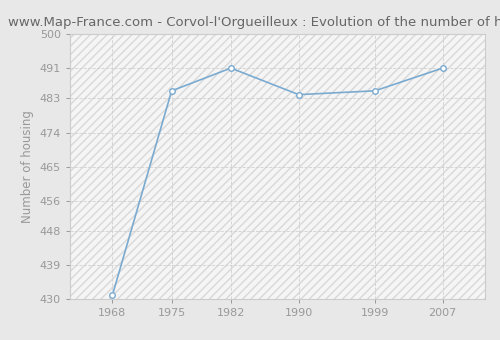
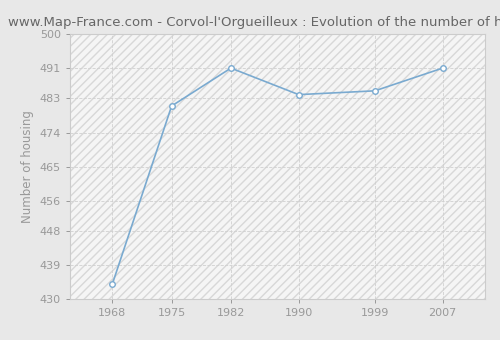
1968: 431 -> 434
1975: 485 -> 481
